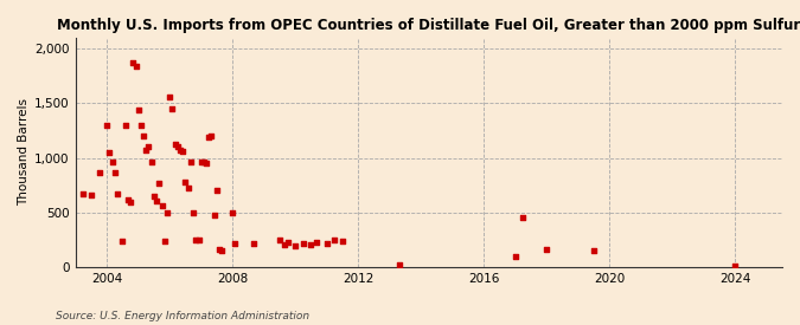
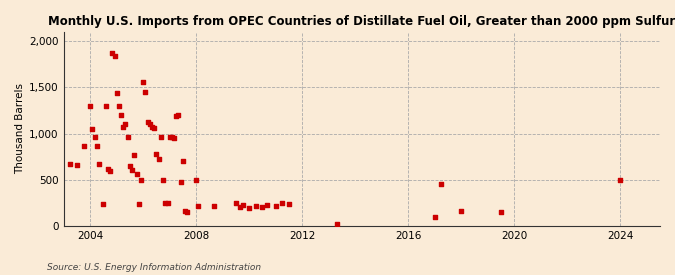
2024: 10 -> 500
